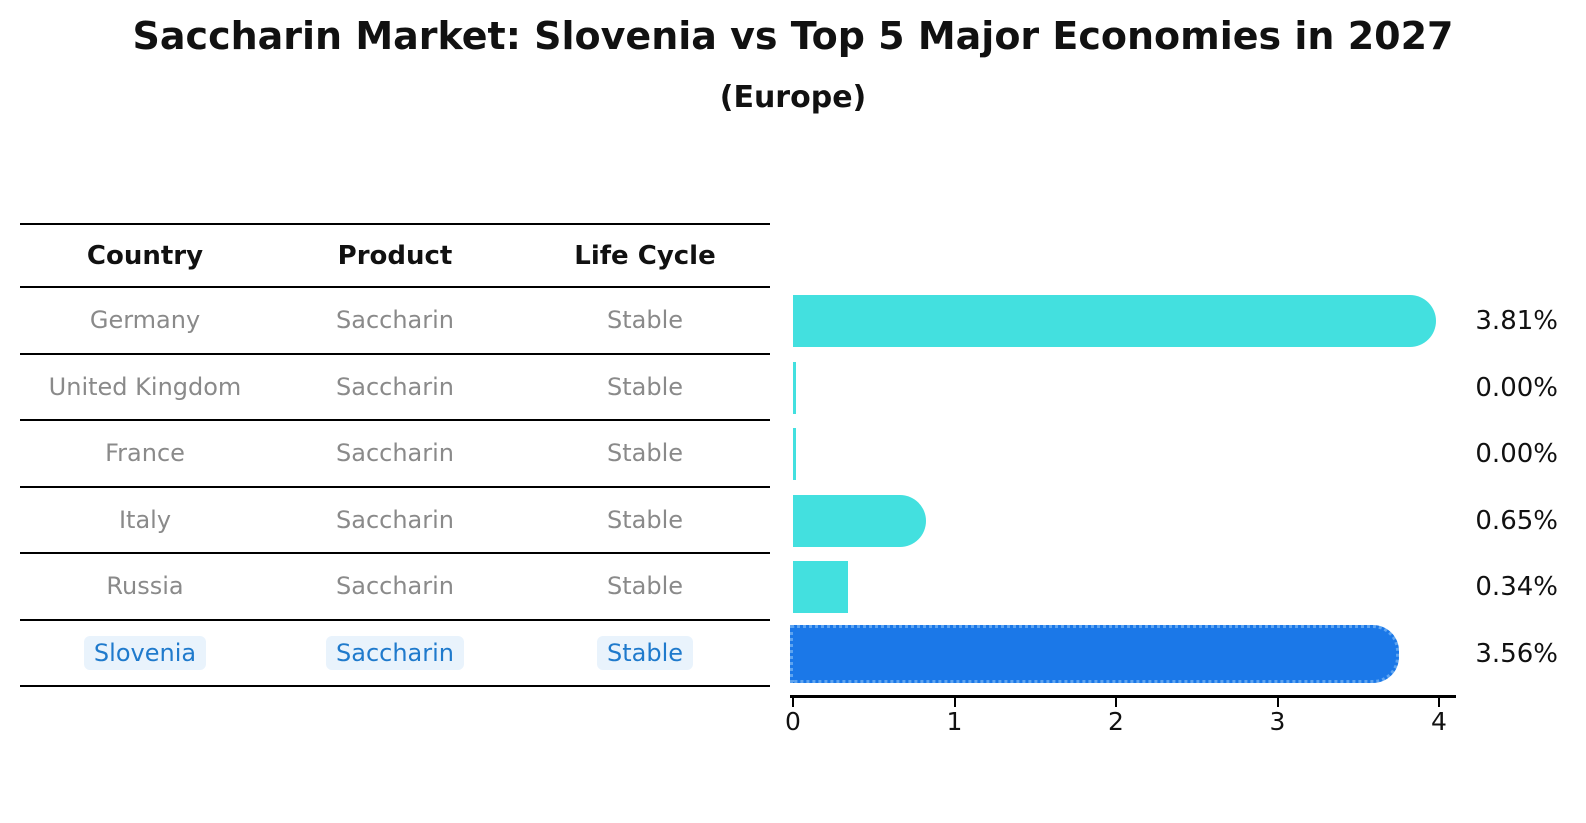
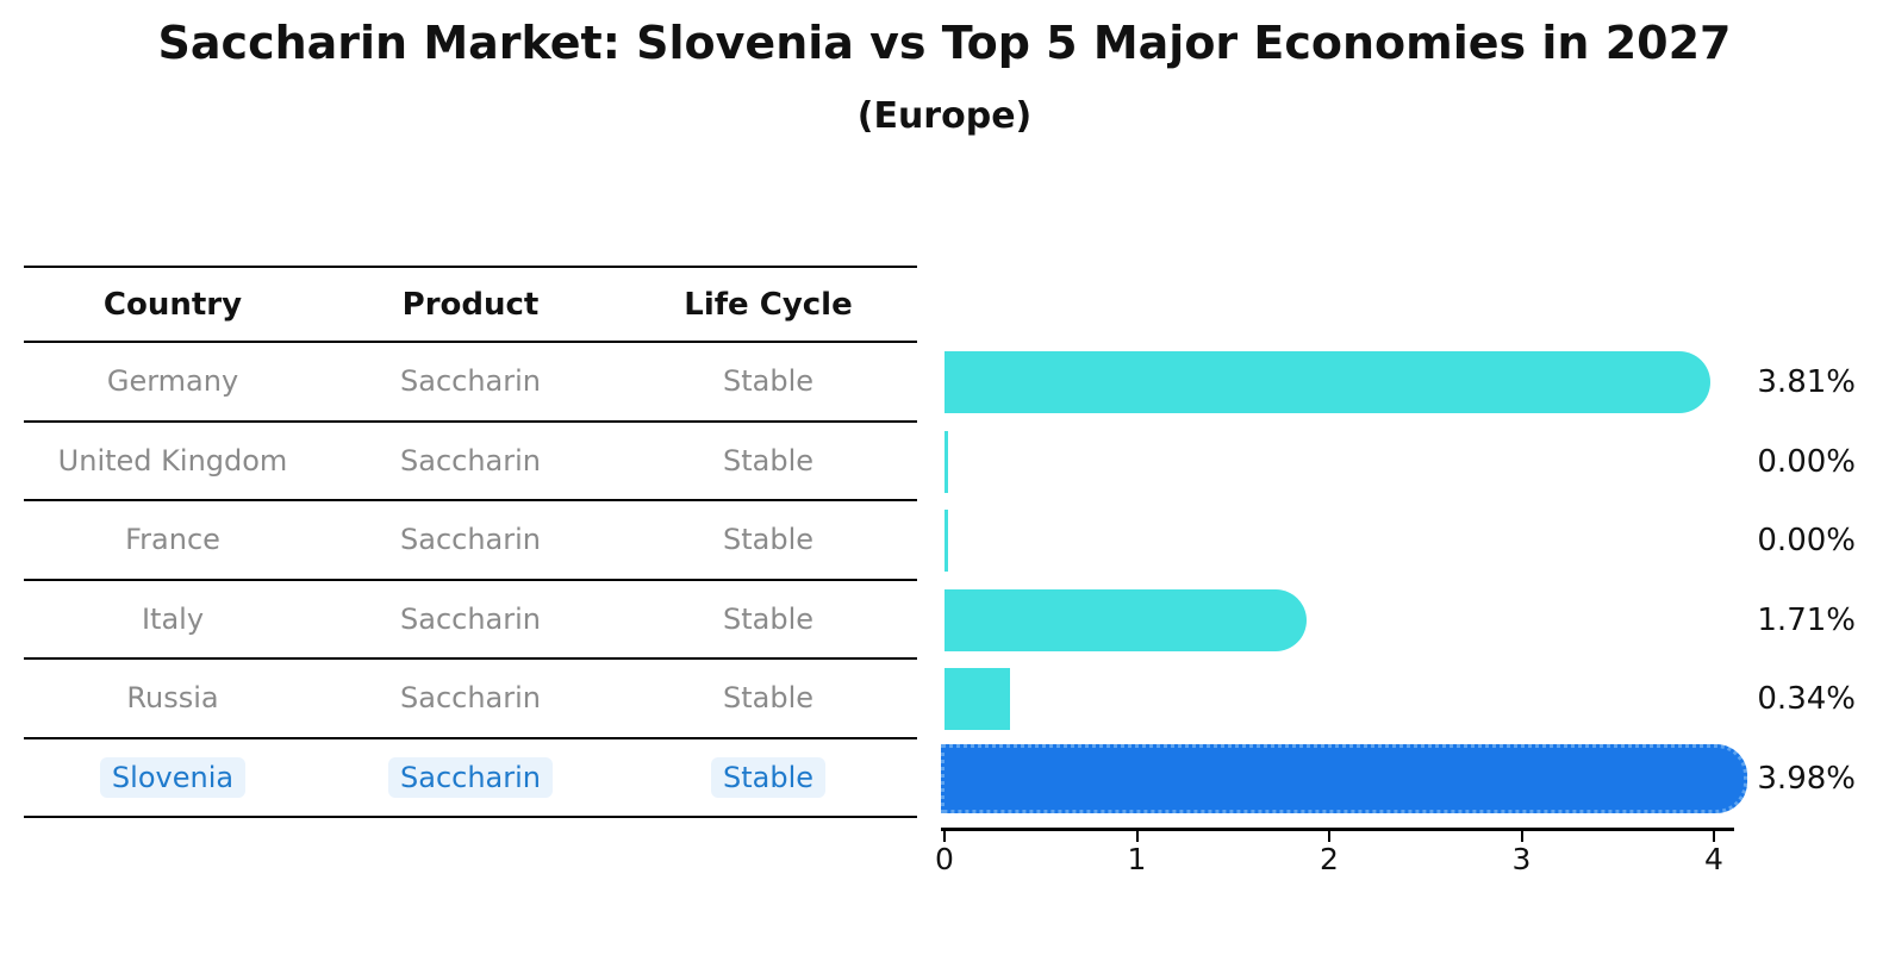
Italy: 0.65% -> 1.71%
Slovenia: 3.56% -> 3.98%
